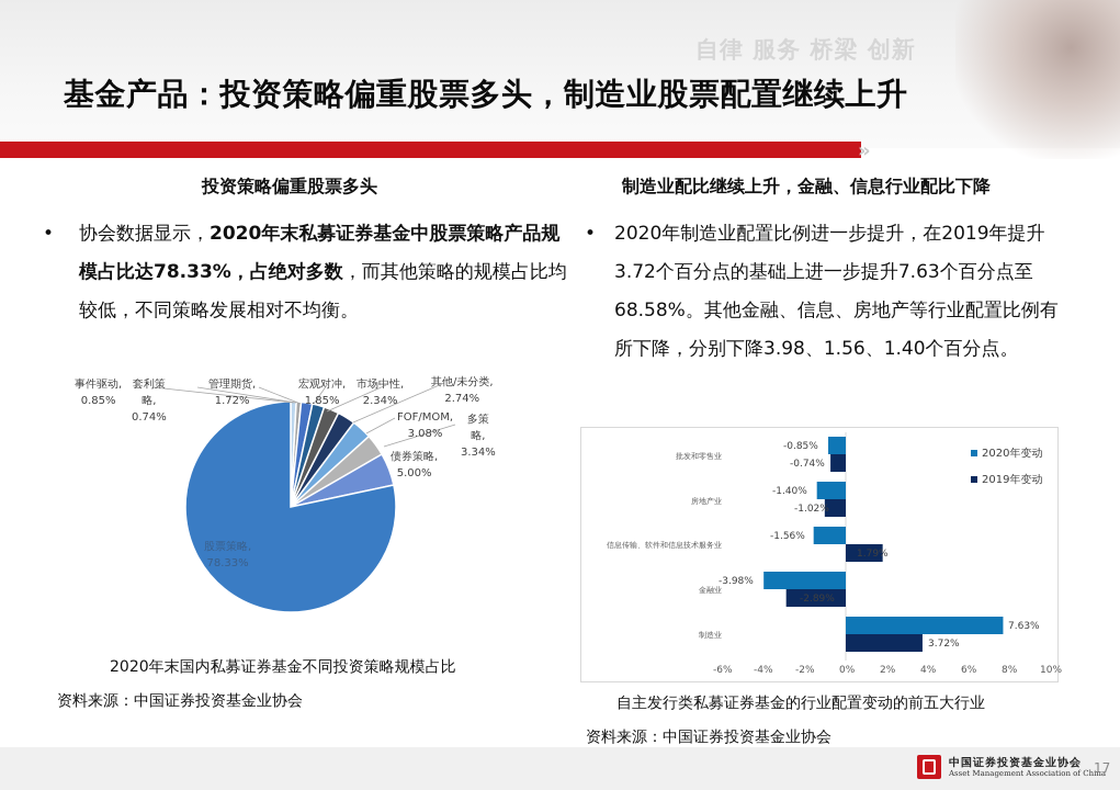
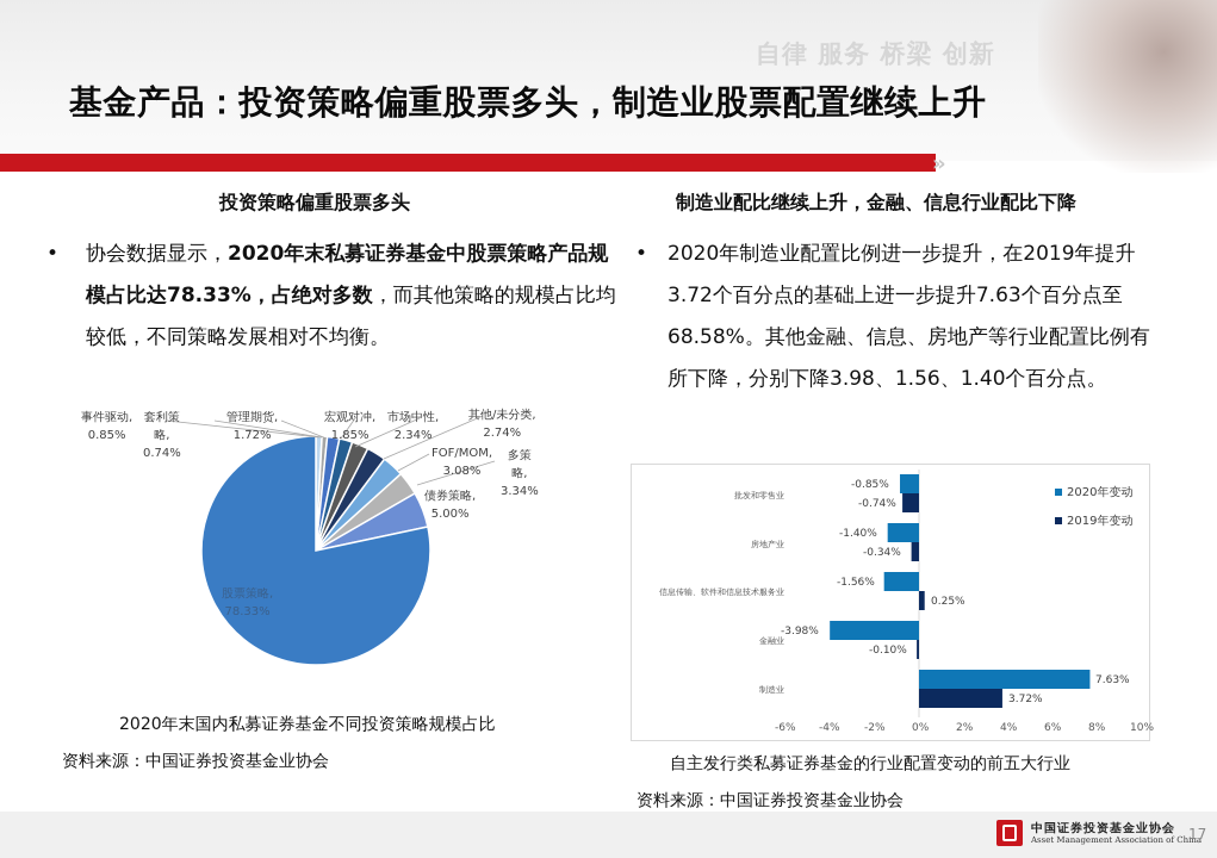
自主发行类私募证券基金的行业配置变动的前五大行业/2019年变动/房地产业: -1.02% -> -0.34%
自主发行类私募证券基金的行业配置变动的前五大行业/2019年变动/信息传输、软件和信息技术服务业: 1.79% -> 0.25%
自主发行类私募证券基金的行业配置变动的前五大行业/2019年变动/金融业: -2.89% -> -0.10%
